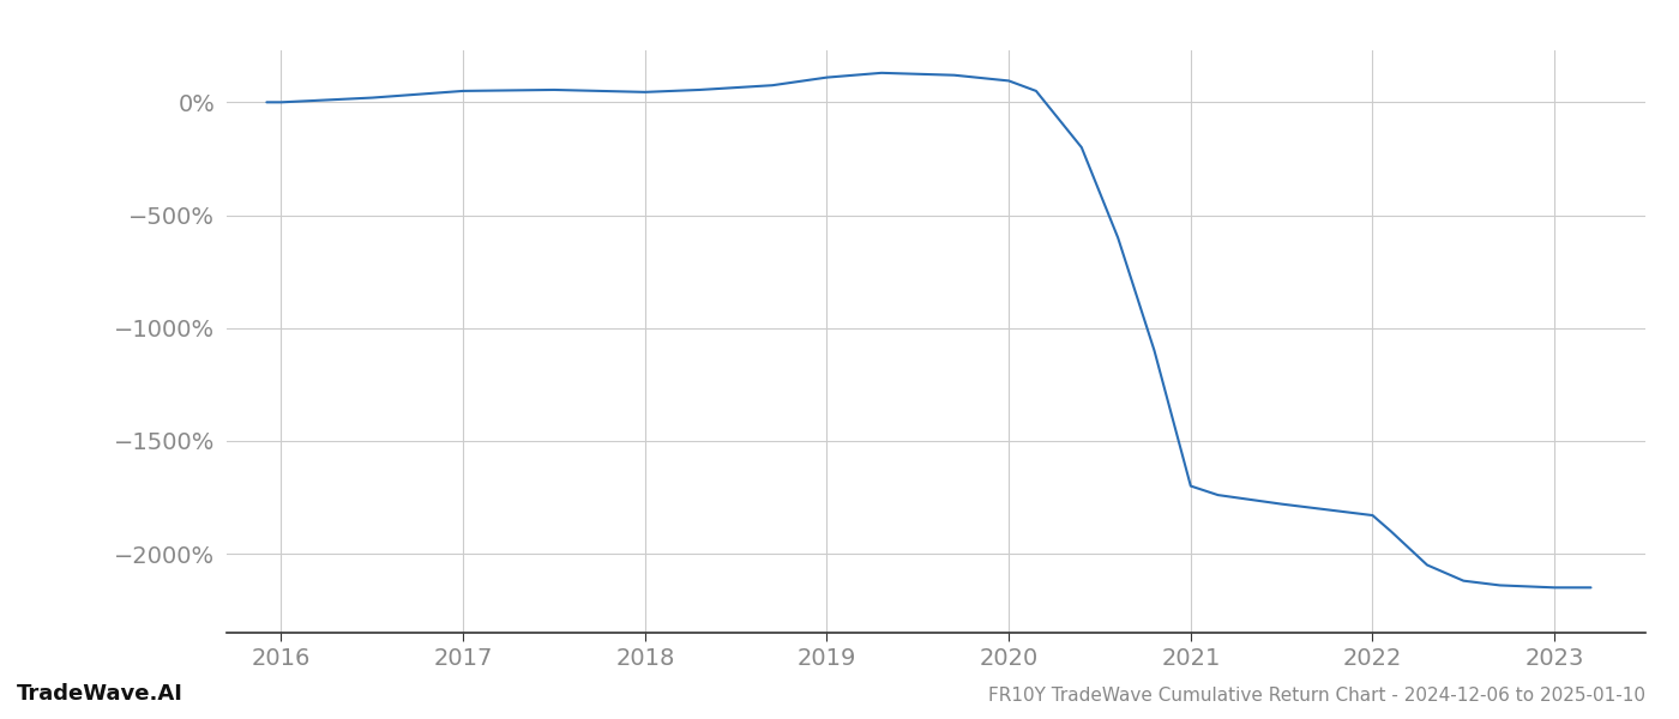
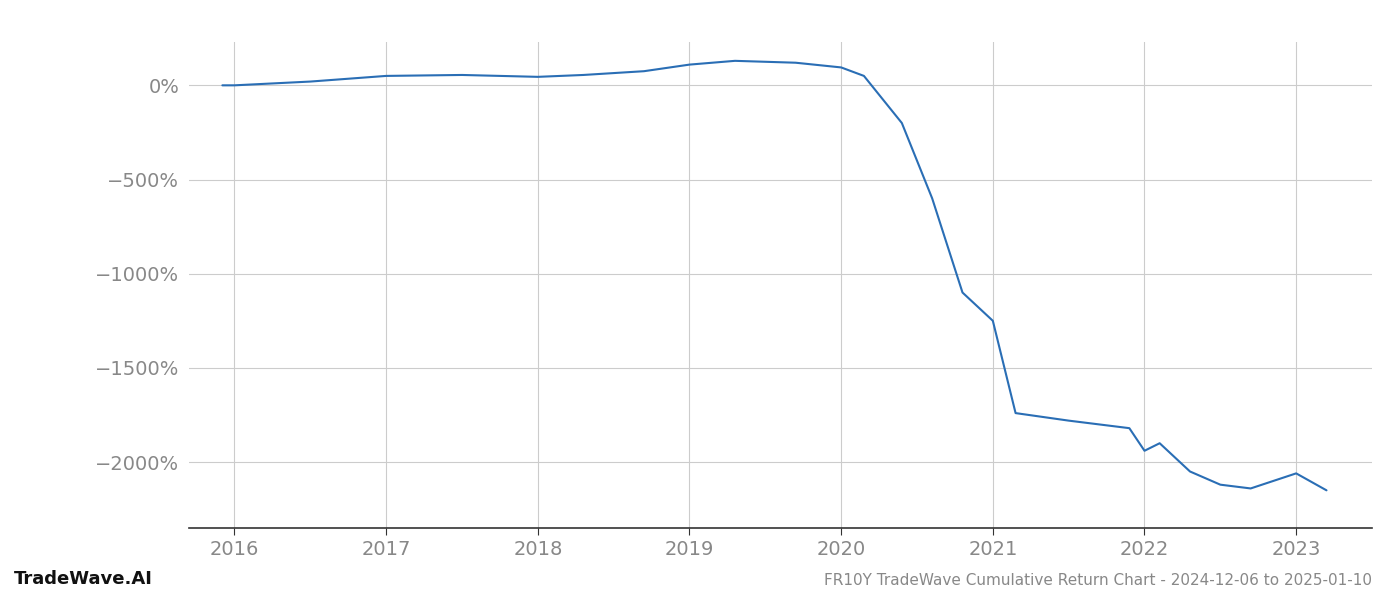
2021: -1700% -> -1250%
2022: -1830% -> -1940%
2023: -2150% -> -2060%
